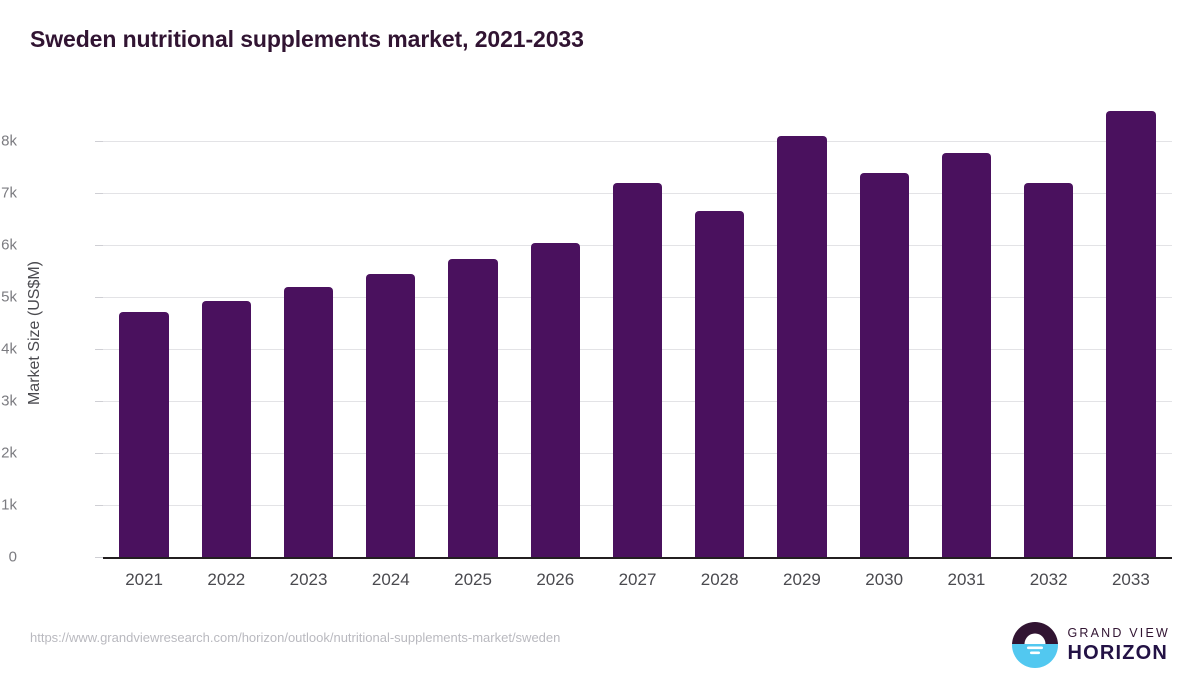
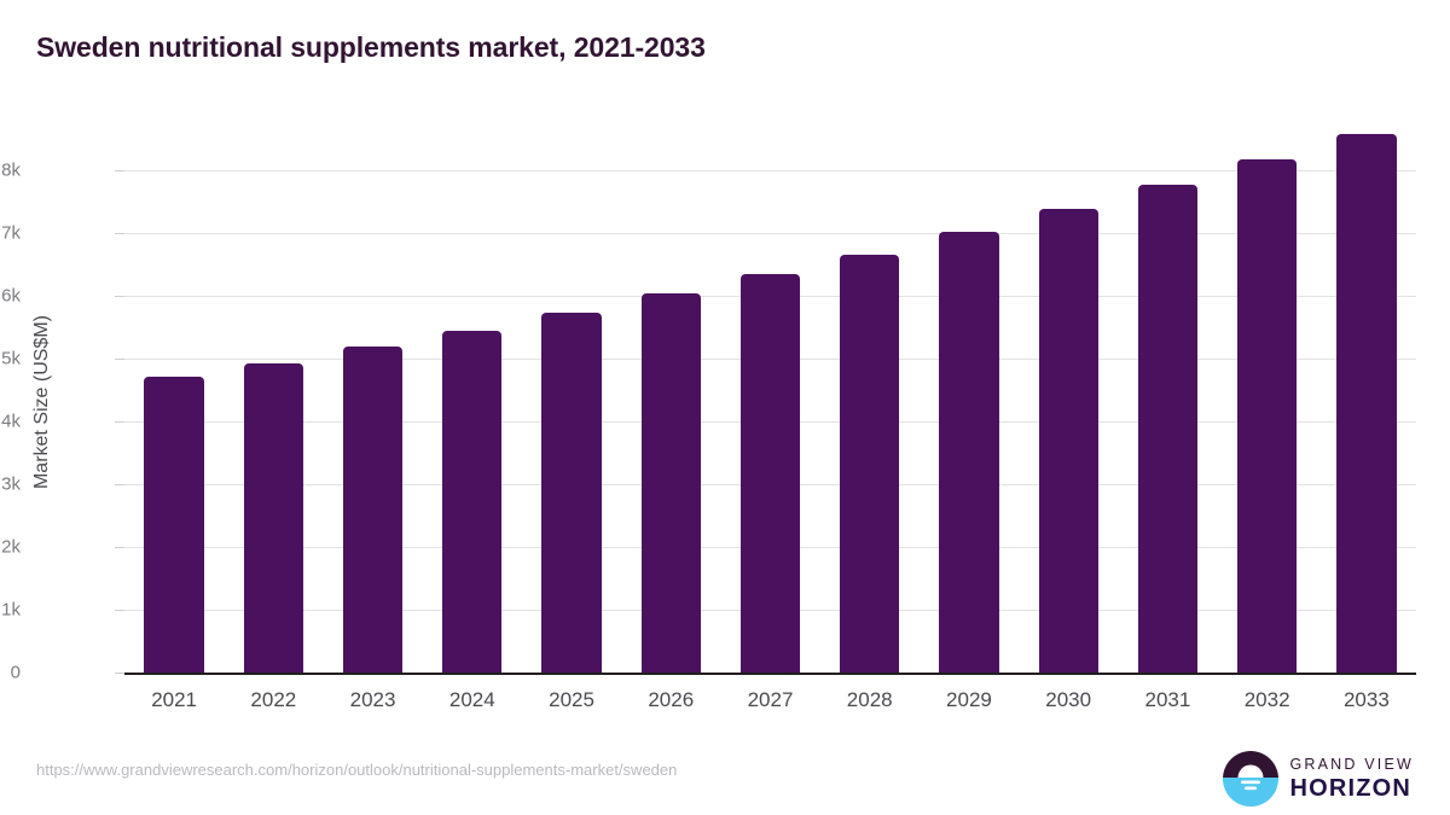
2027: 7.2k -> 6.4k
2029: 8.1k -> 7.0k
2032: 7.2k -> 8.2k
